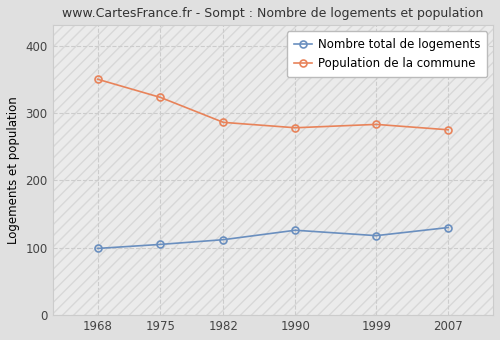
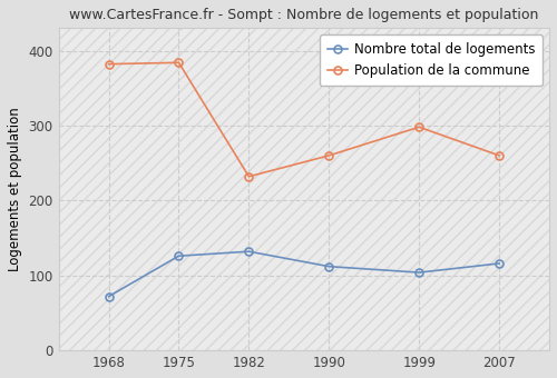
Nombre total de logements/1968: 99 -> 72
Population de la commune/1968: 350 -> 382
Nombre total de logements/1975: 105 -> 126
Population de la commune/1975: 323 -> 384
Nombre total de logements/1982: 112 -> 132
Population de la commune/1982: 286 -> 232
Nombre total de logements/1990: 126 -> 112
Population de la commune/1990: 278 -> 260
Nombre total de logements/1999: 118 -> 104
Population de la commune/1999: 283 -> 298
Nombre total de logements/2007: 130 -> 116
Population de la commune/2007: 275 -> 260
